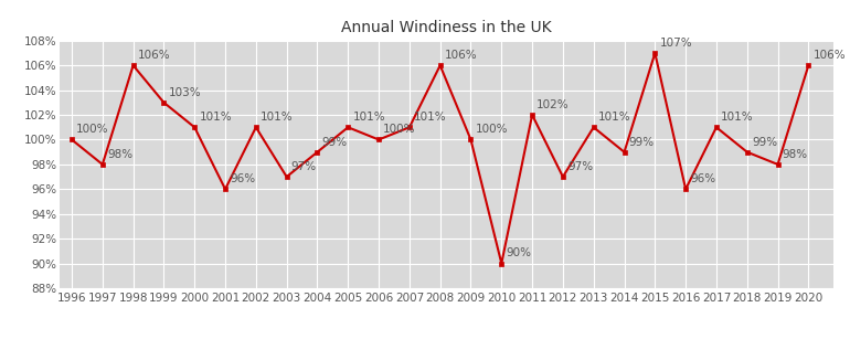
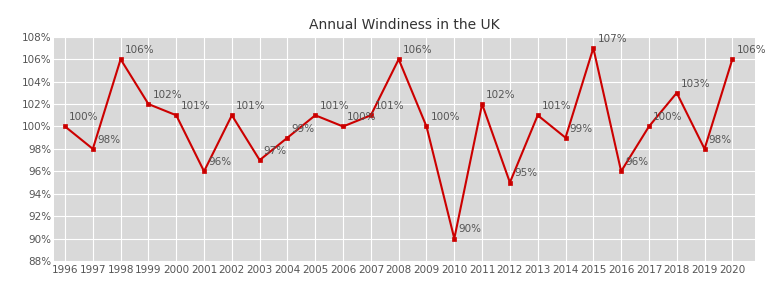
1999: 103% -> 102%
2012: 97% -> 95%
2017: 101% -> 100%
2018: 99% -> 103%
